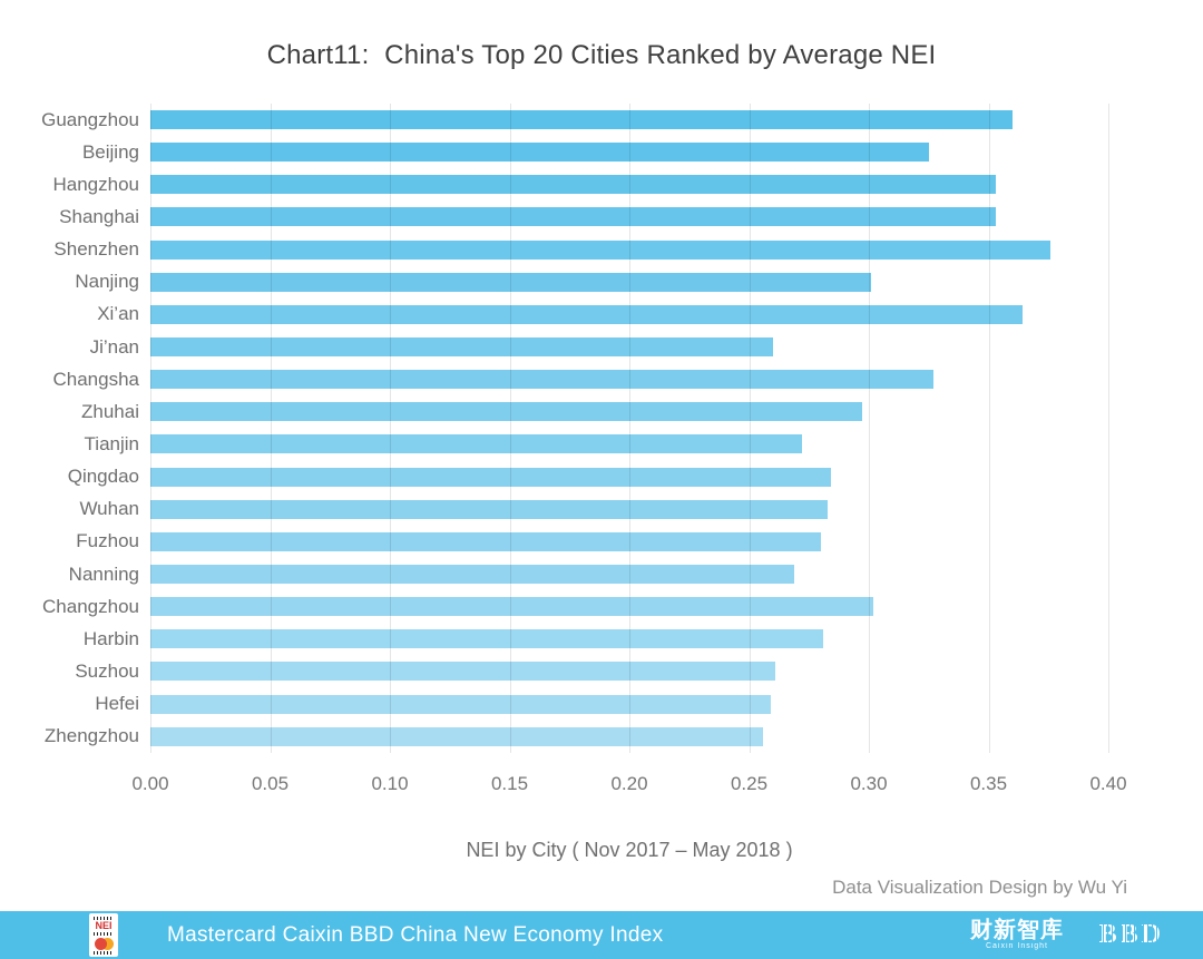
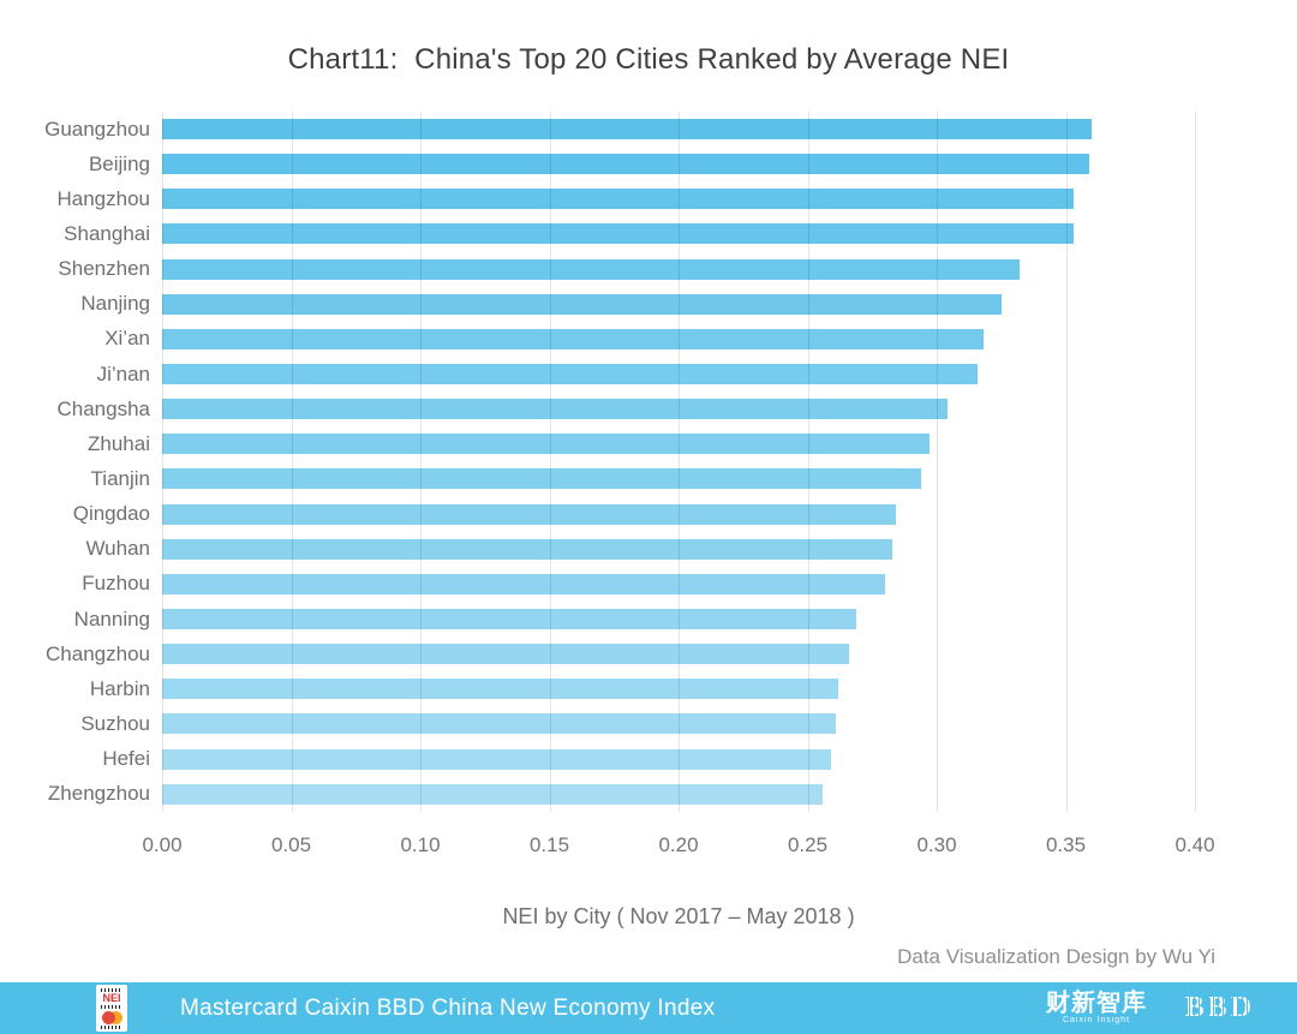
Beijing: 0.325 -> 0.359
Shenzhen: 0.376 -> 0.332
Nanjing: 0.301 -> 0.325
Xi’an: 0.364 -> 0.318
Ji’nan: 0.260 -> 0.316
Changsha: 0.327 -> 0.304
Tianjin: 0.272 -> 0.294
Changzhou: 0.302 -> 0.266
Harbin: 0.281 -> 0.262
